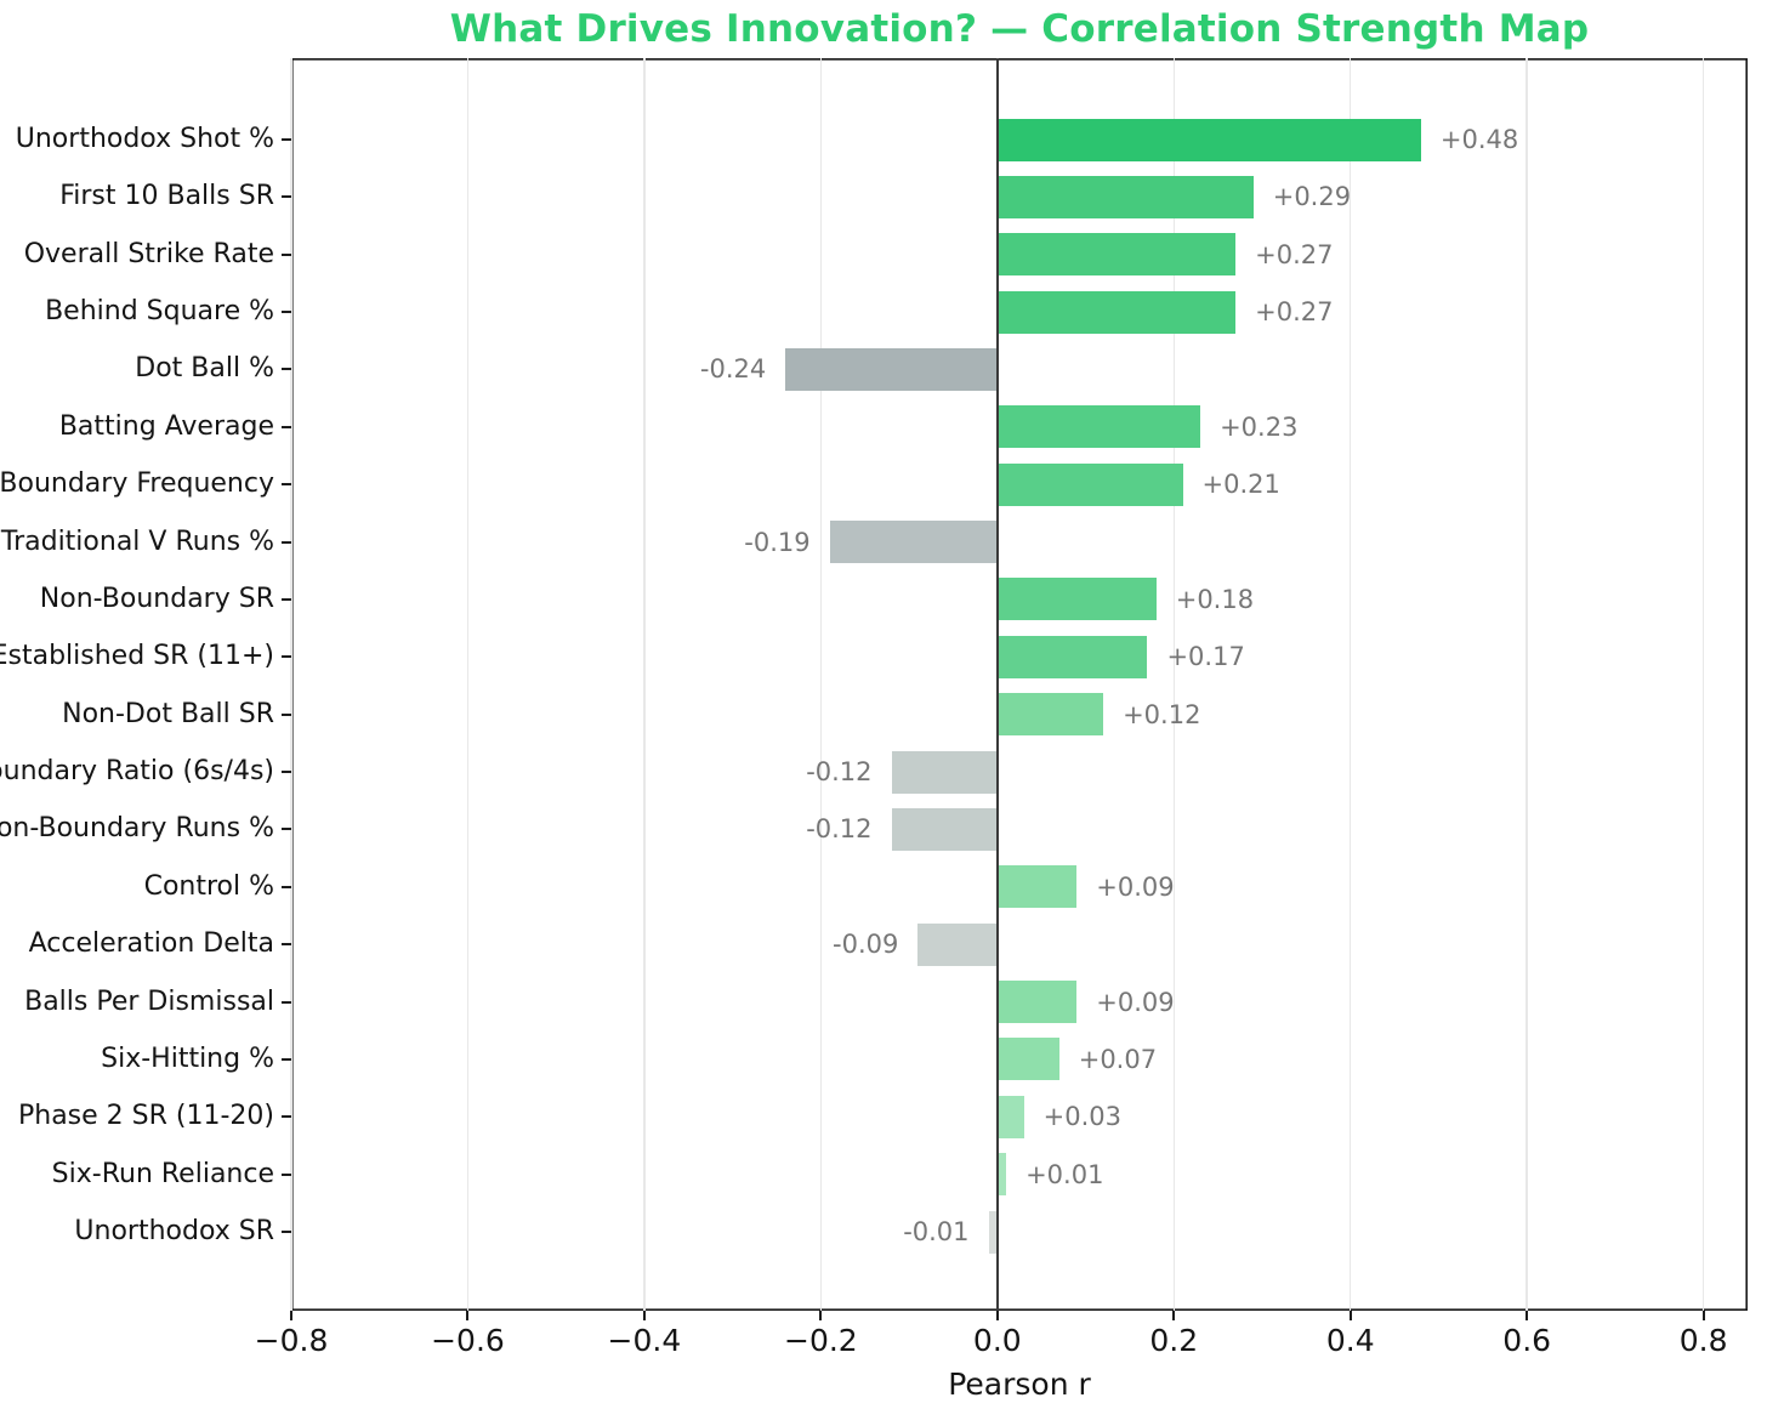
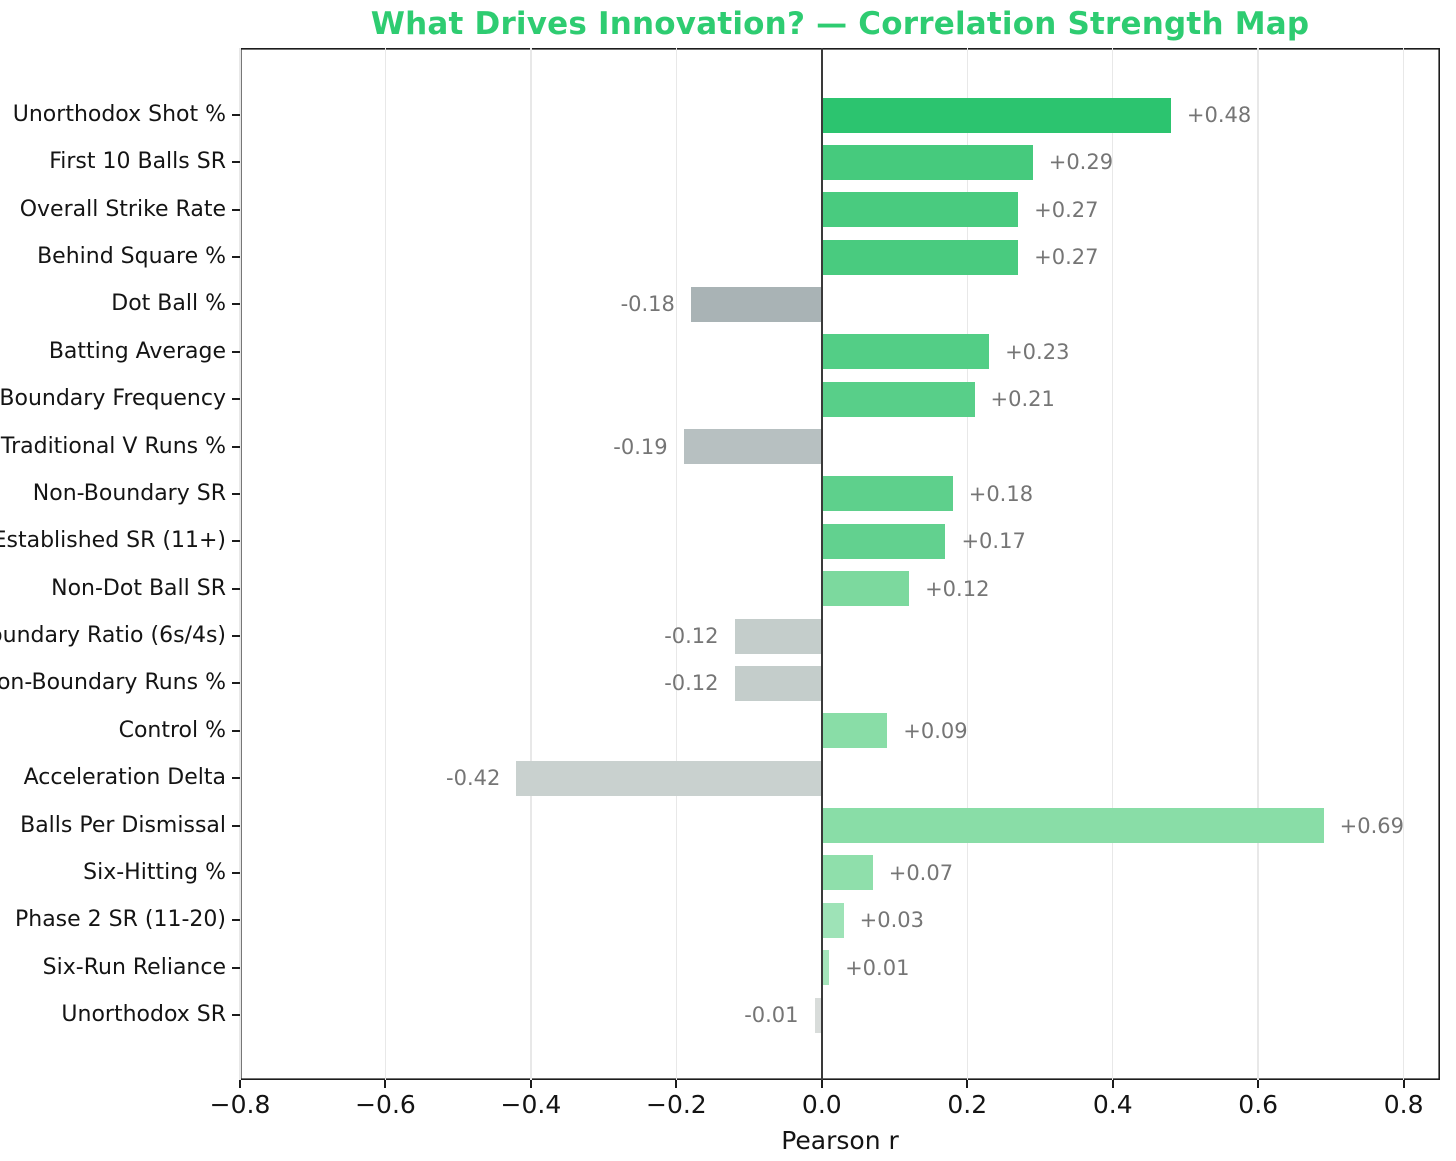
Dot Ball %: -0.24 -> -0.18
Acceleration Delta: -0.09 -> -0.42
Balls Per Dismissal: +0.09 -> +0.69
